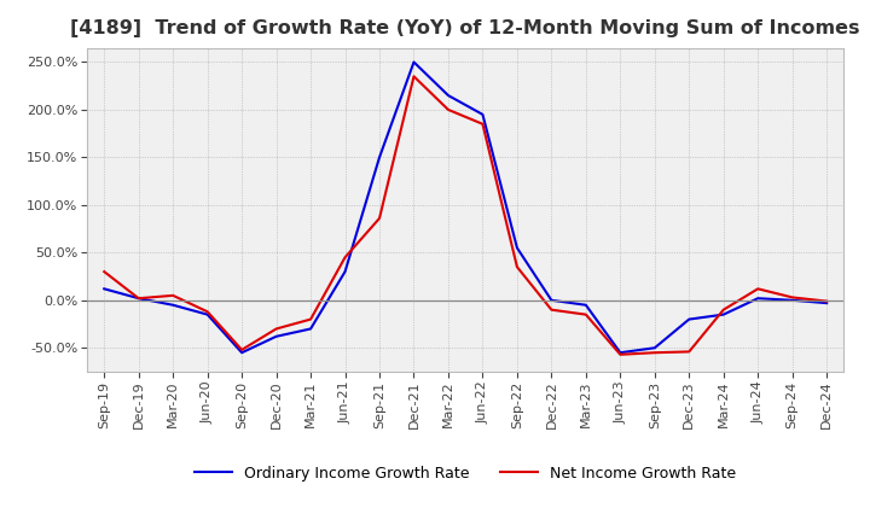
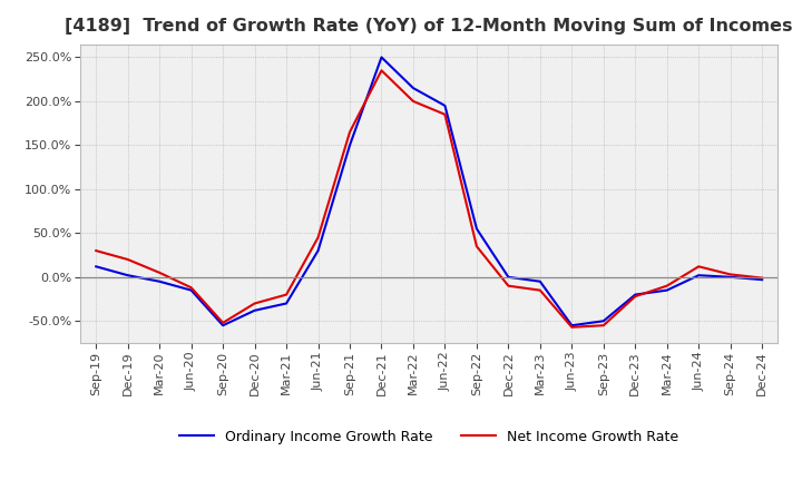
Net Income Growth Rate/Dec-19: 2% -> 20%
Net Income Growth Rate/Sep-21: 86% -> 165%
Net Income Growth Rate/Dec-23: -54% -> -22%
